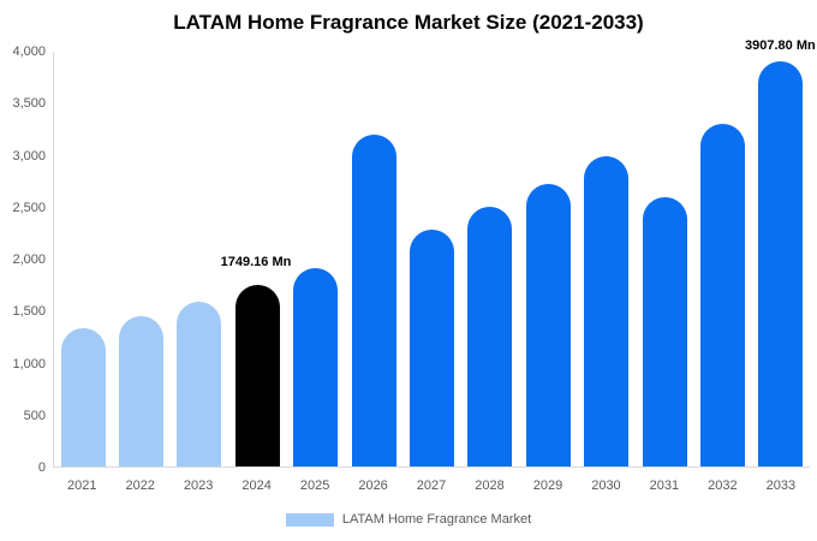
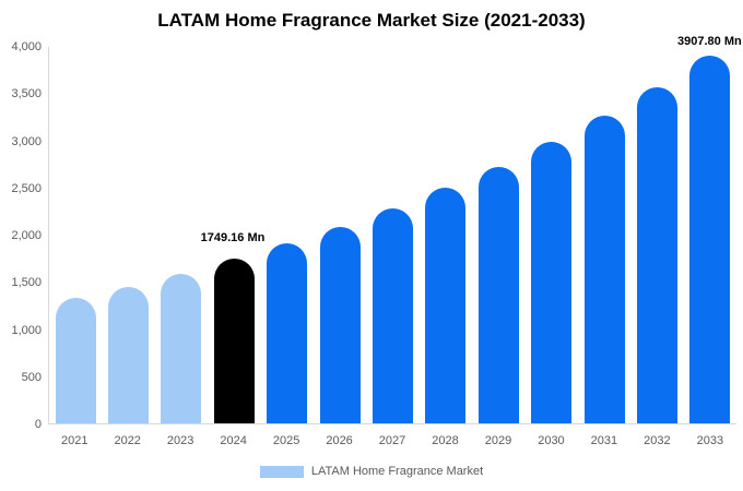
2026: 3200 -> 2100
2031: 2600 -> 3300
2032: 3300 -> 3600
